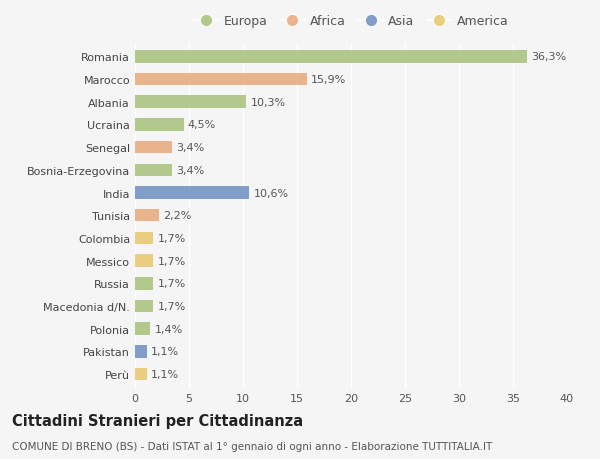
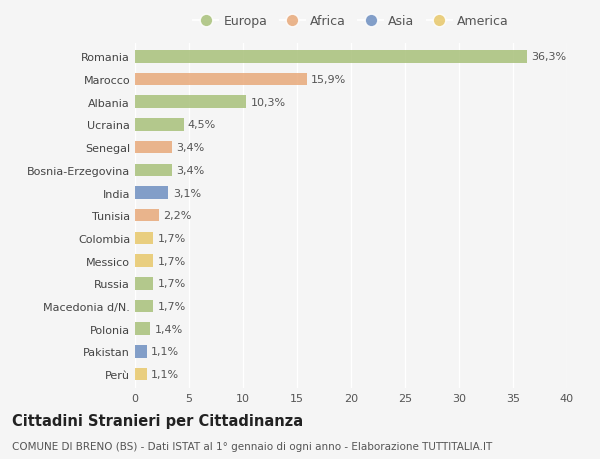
India: 10,6% -> 3,1%
